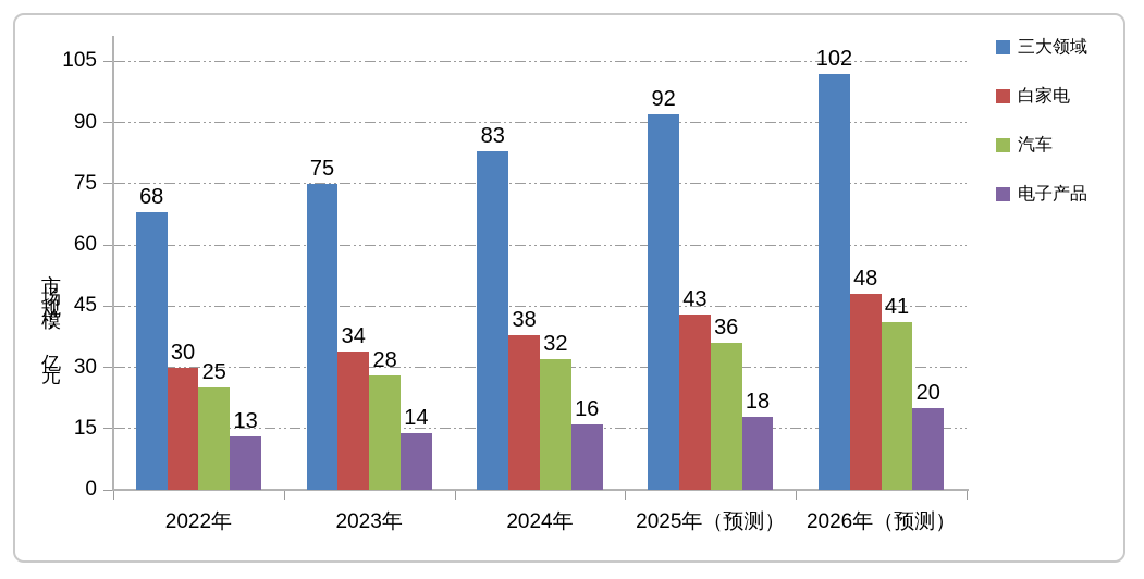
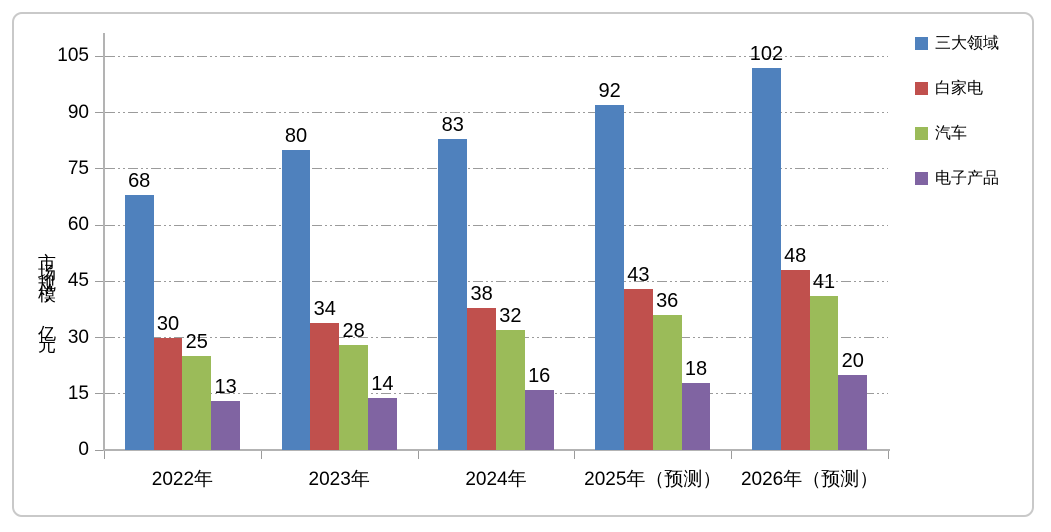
三大领域/2023年: 75 -> 80
